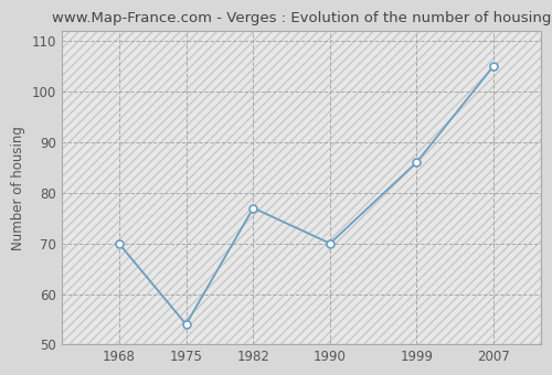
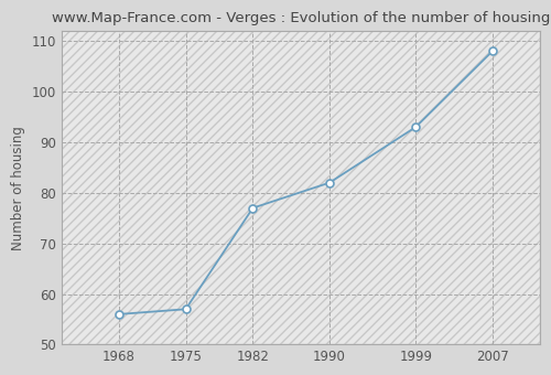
1968: 70 -> 56
1975: 54 -> 57
1990: 70 -> 82
1999: 86 -> 93
2007: 105 -> 108
